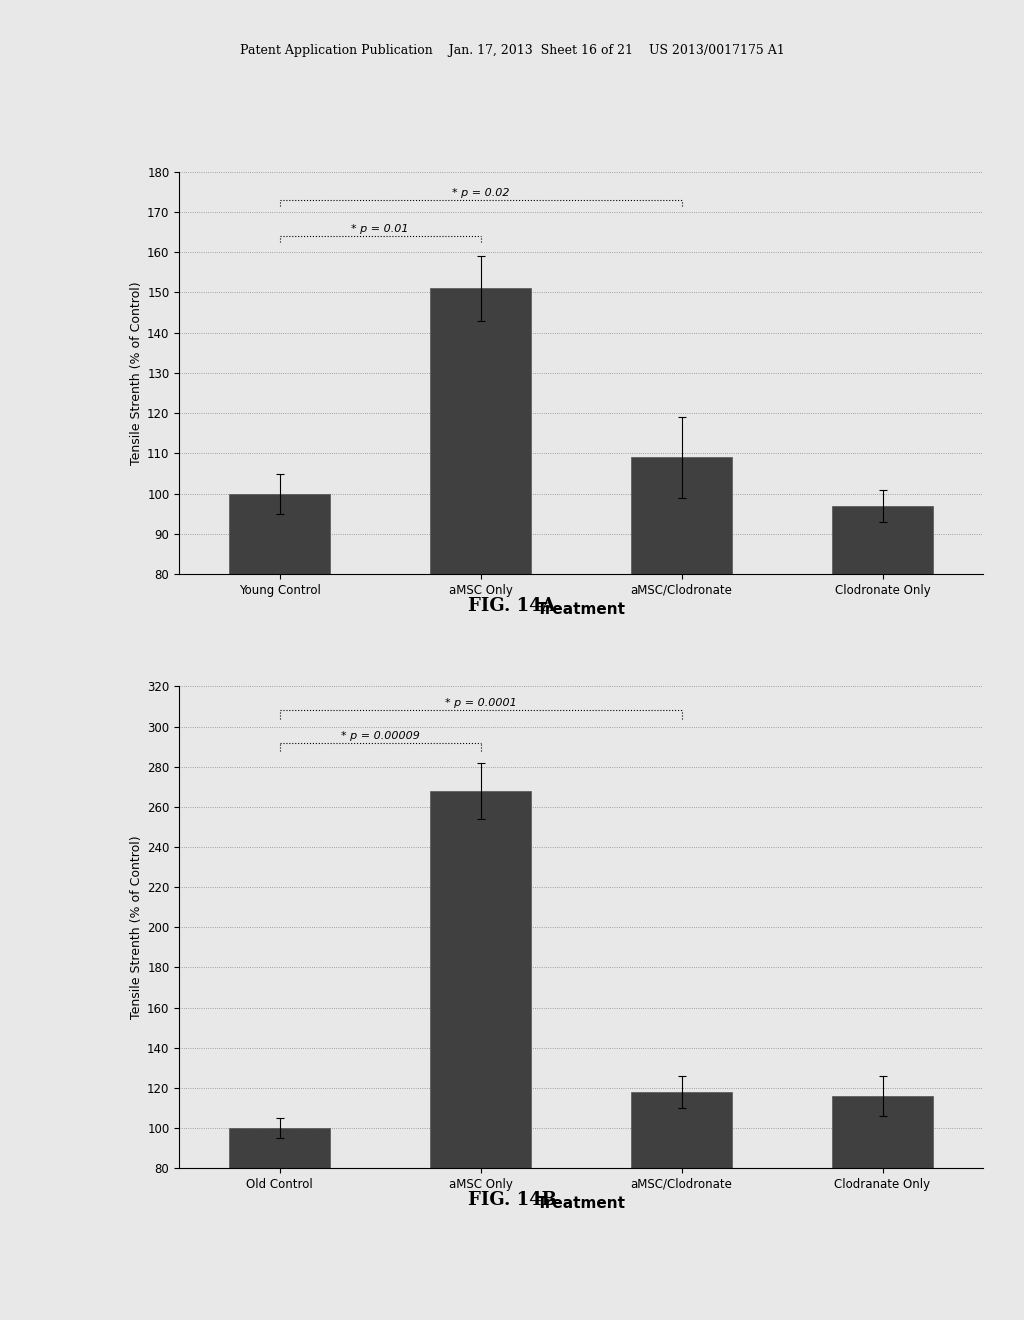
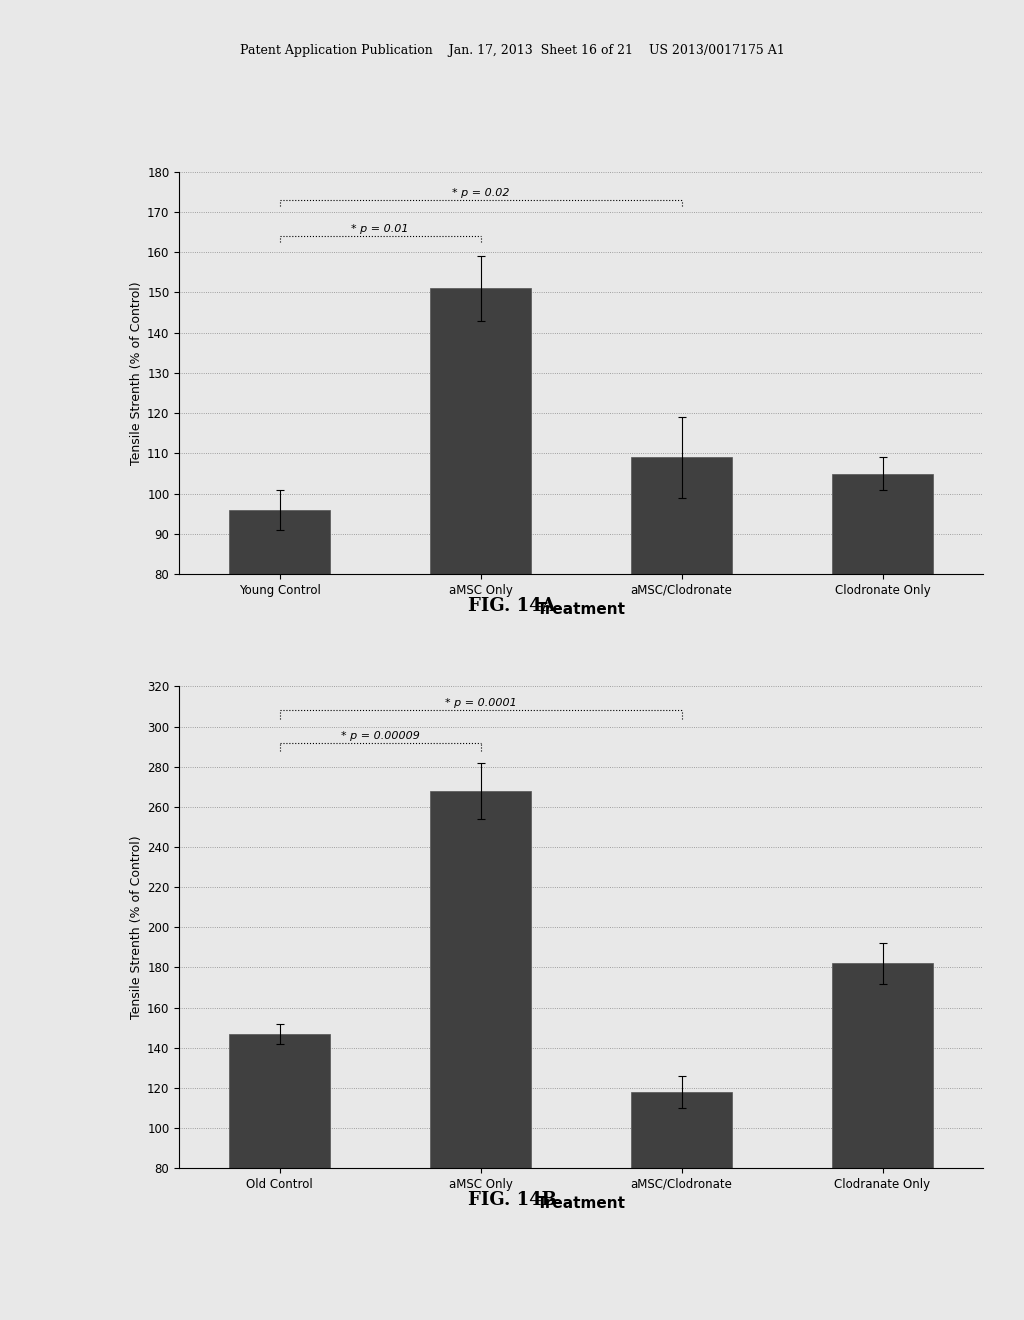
Young Control: 100 -> 96
Clodronate Only: 97 -> 105
Old Control: 100 -> 147
Clodranate Only: 116 -> 182
